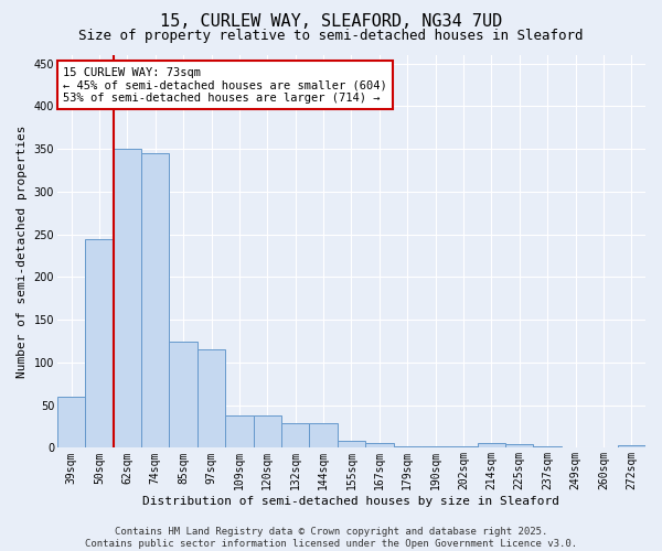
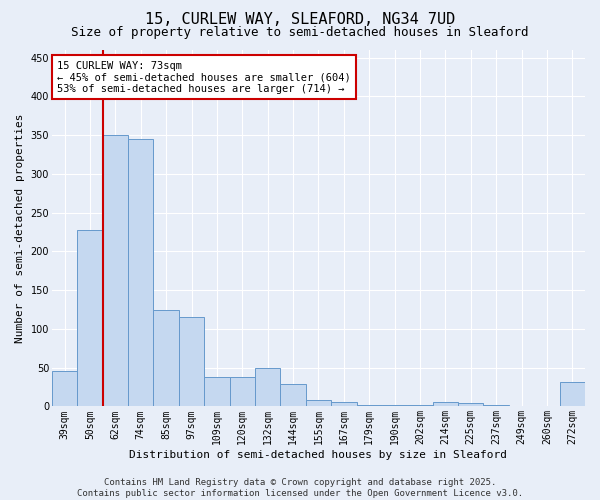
39sqm: 60 -> 46
50sqm: 245 -> 228
132sqm: 29 -> 50
272sqm: 3 -> 32
